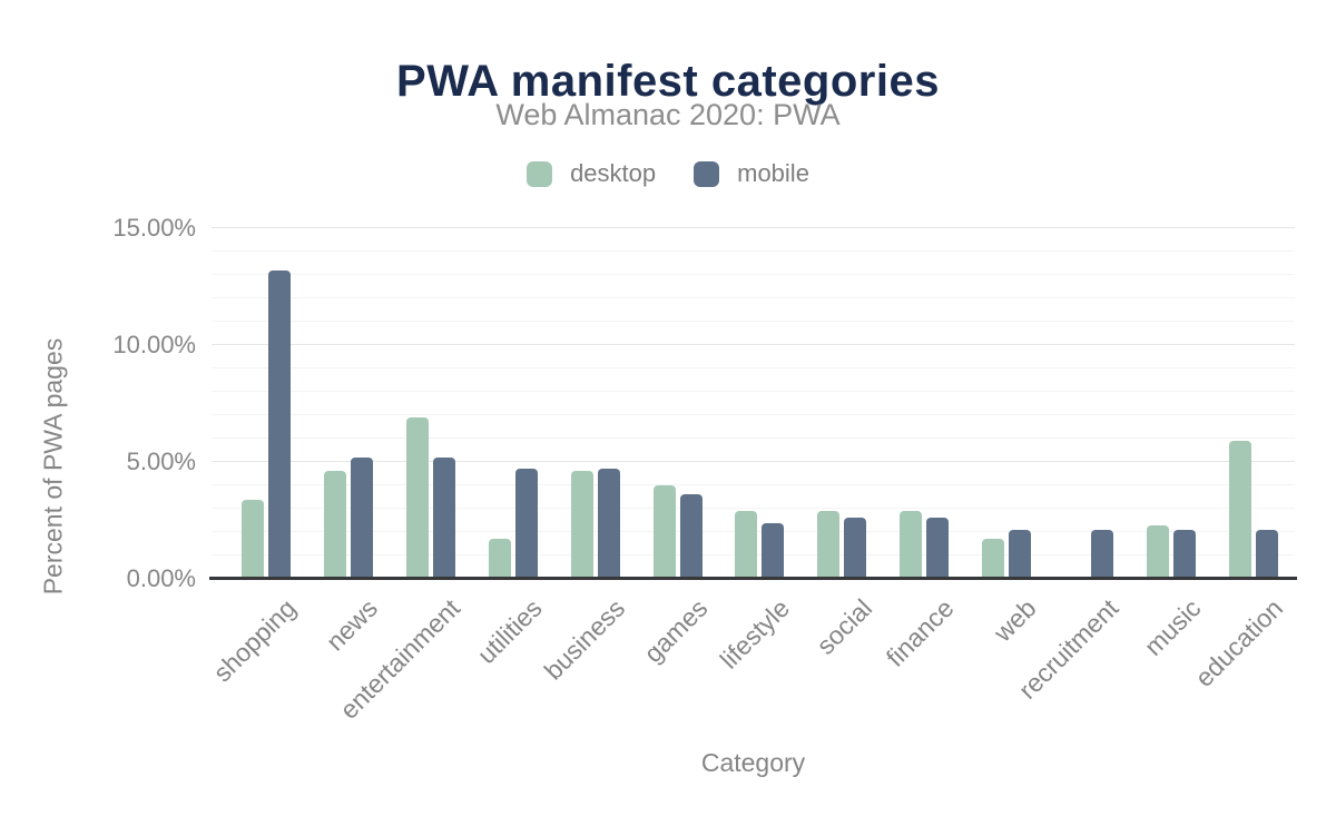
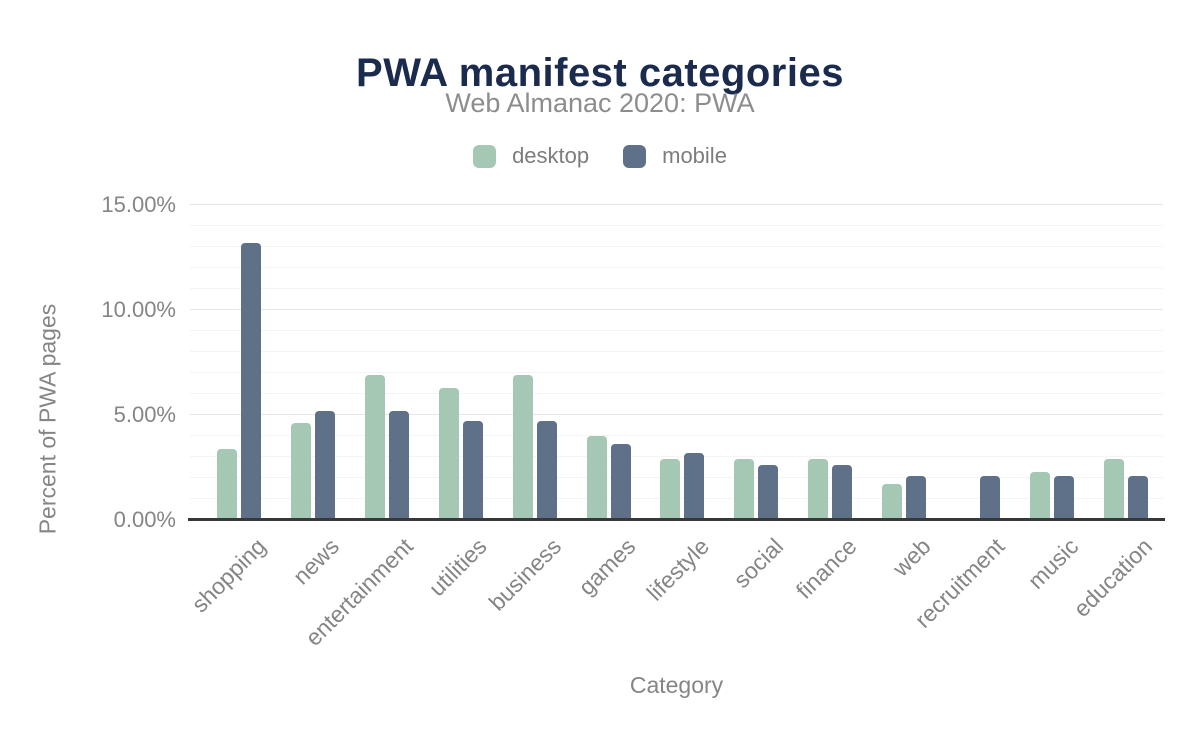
desktop/utilities: 1.7% -> 6.3%
desktop/business: 4.6% -> 6.9%
mobile/lifestyle: 2.4% -> 3.2%
desktop/education: 5.9% -> 2.9%
